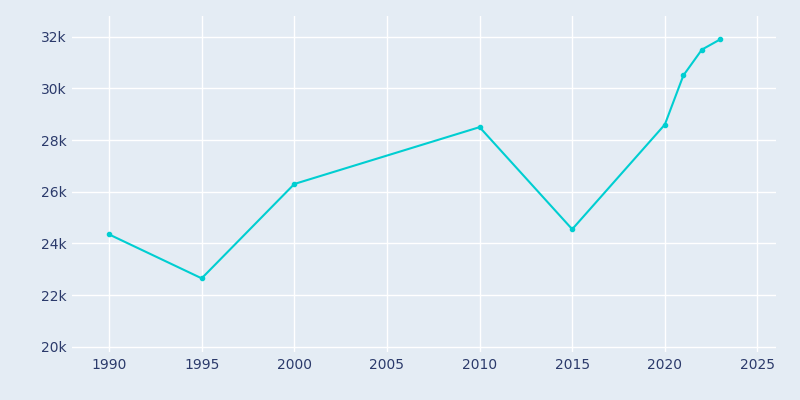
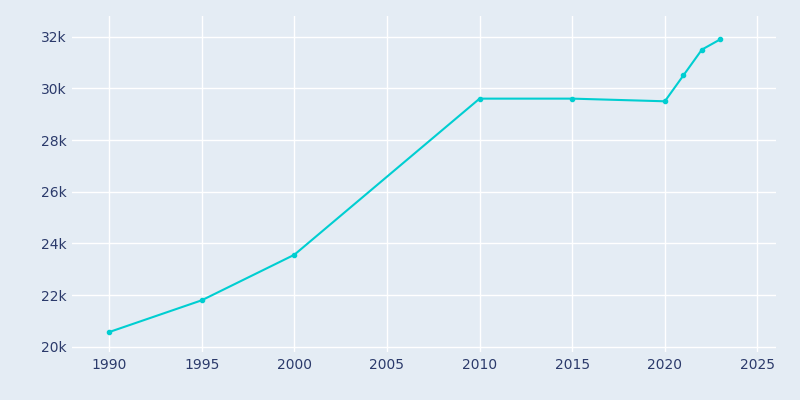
1990: 24.35k -> 20.57k
1995: 22.65k -> 21.80k
2000: 26.30k -> 23.56k
2010: 28.50k -> 29.60k
2015: 24.55k -> 29.60k
2020: 28.60k -> 29.50k
